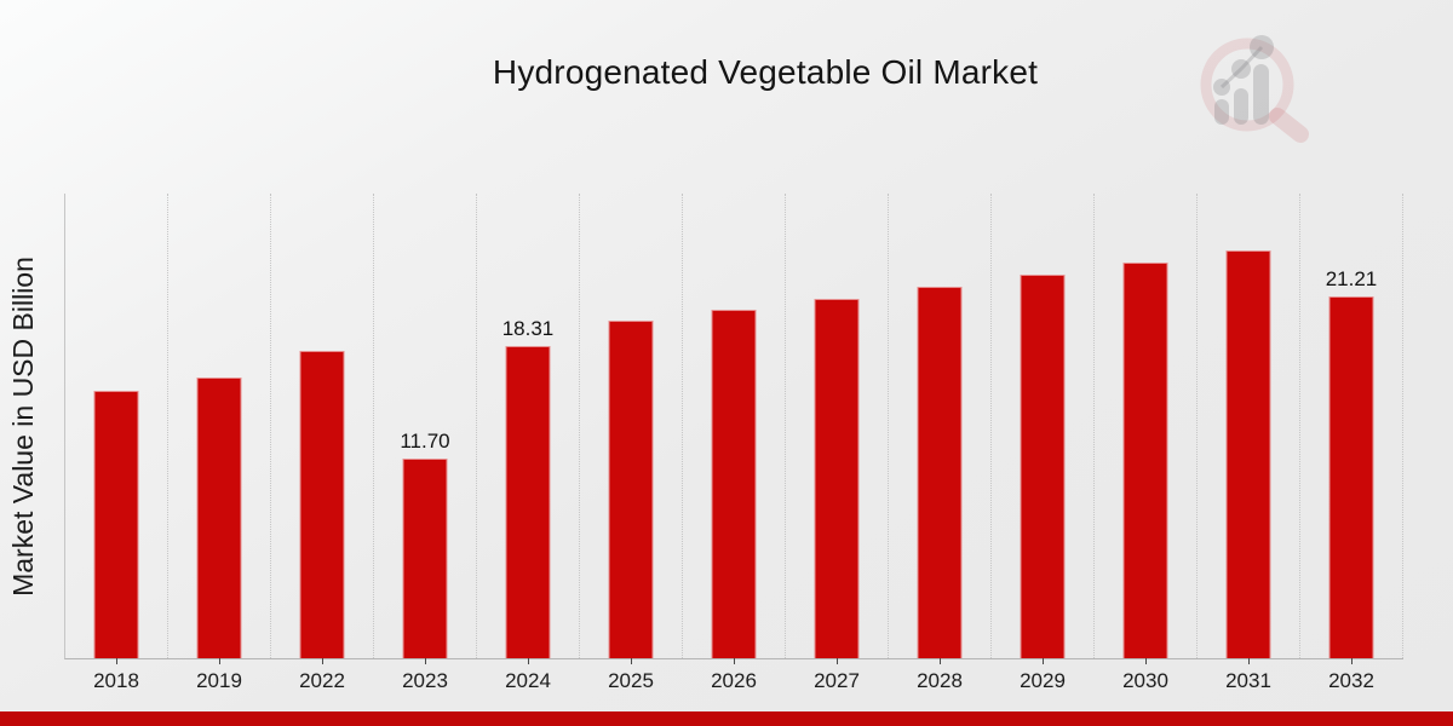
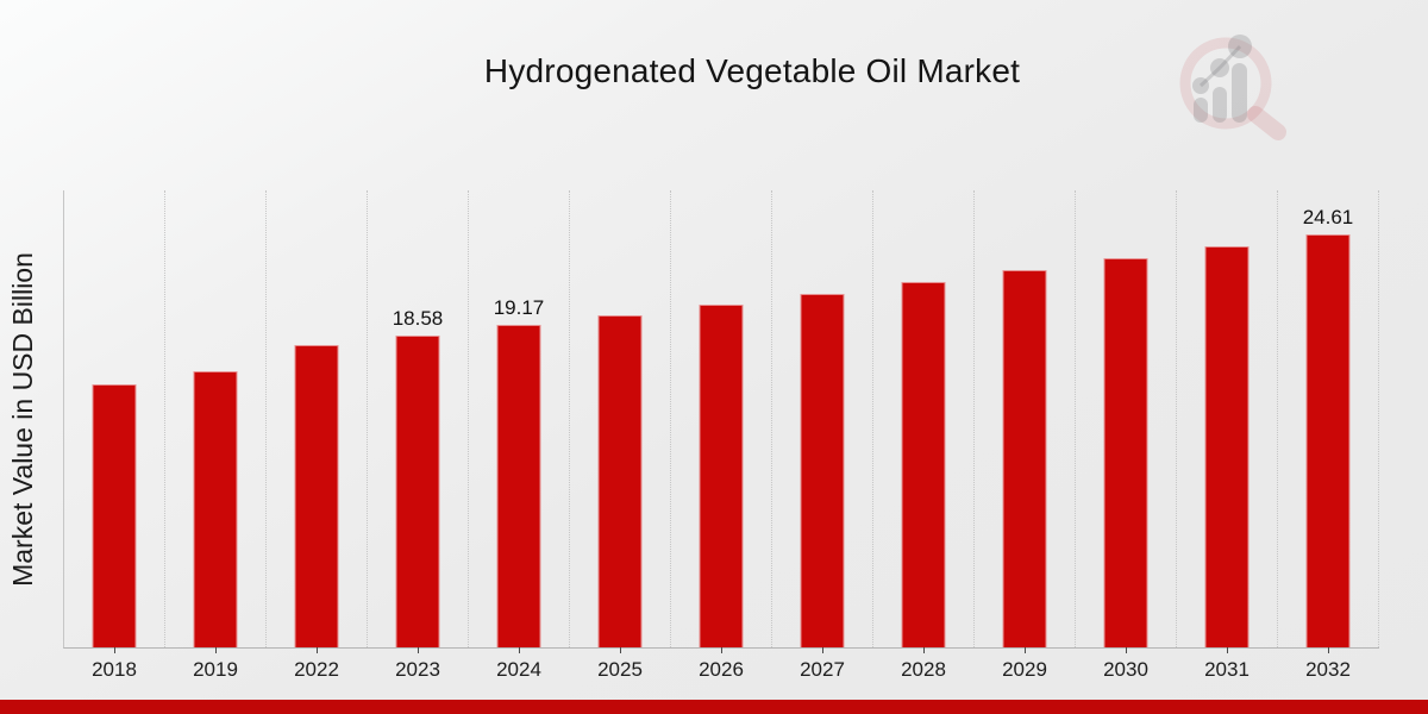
2023: 11.70 -> 18.58
2024: 18.31 -> 19.17
2032: 21.21 -> 24.61
